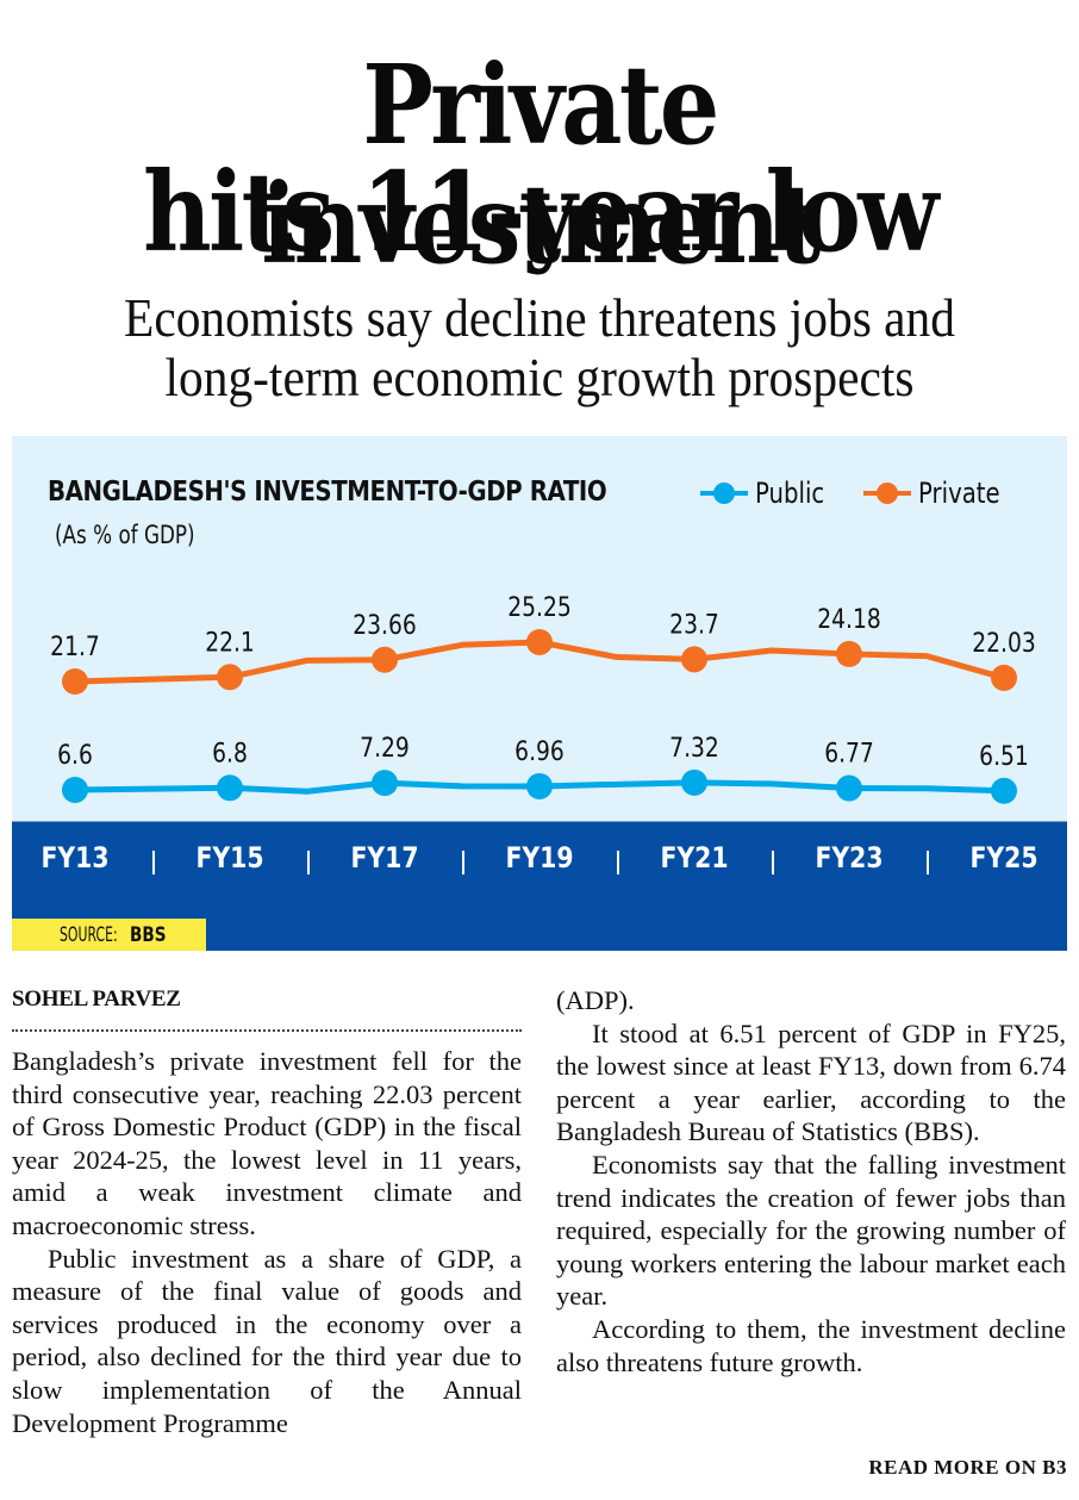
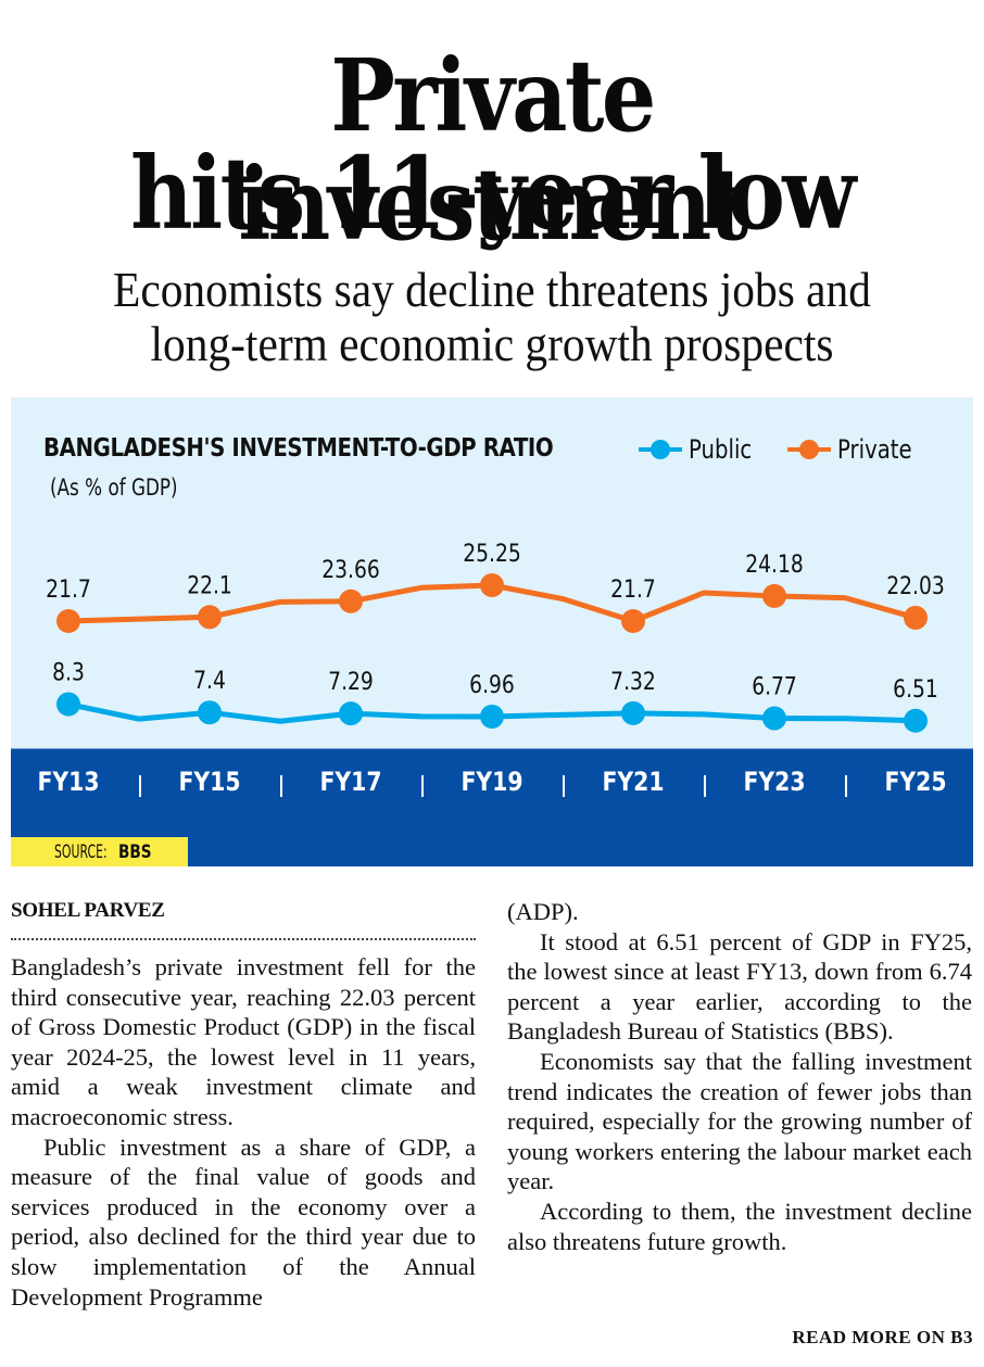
Public/FY13: 6.6 -> 8.3
Public/FY15: 6.8 -> 7.4
Private/FY21: 23.7 -> 21.7
